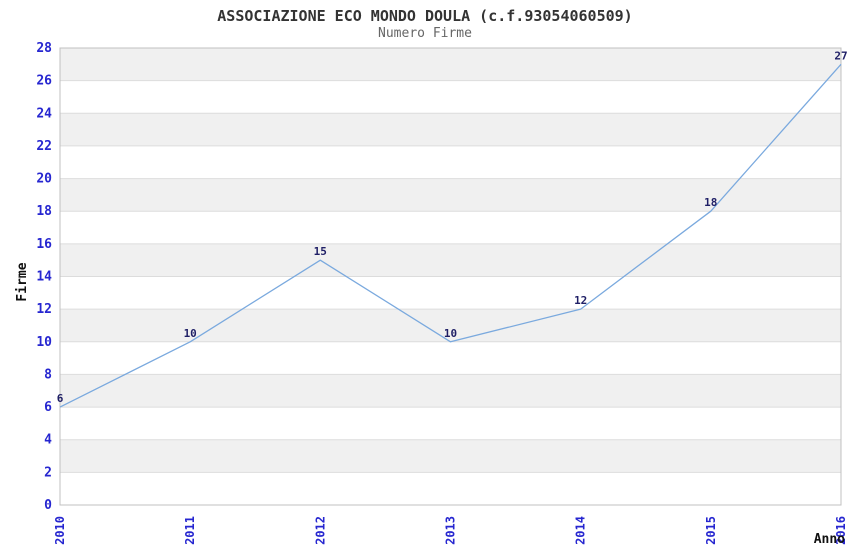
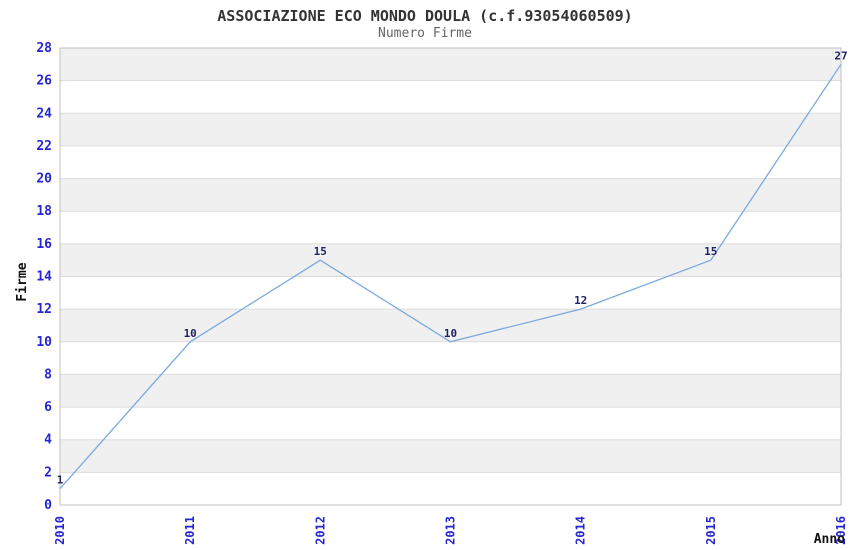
2010: 6 -> 1
2015: 18 -> 15
